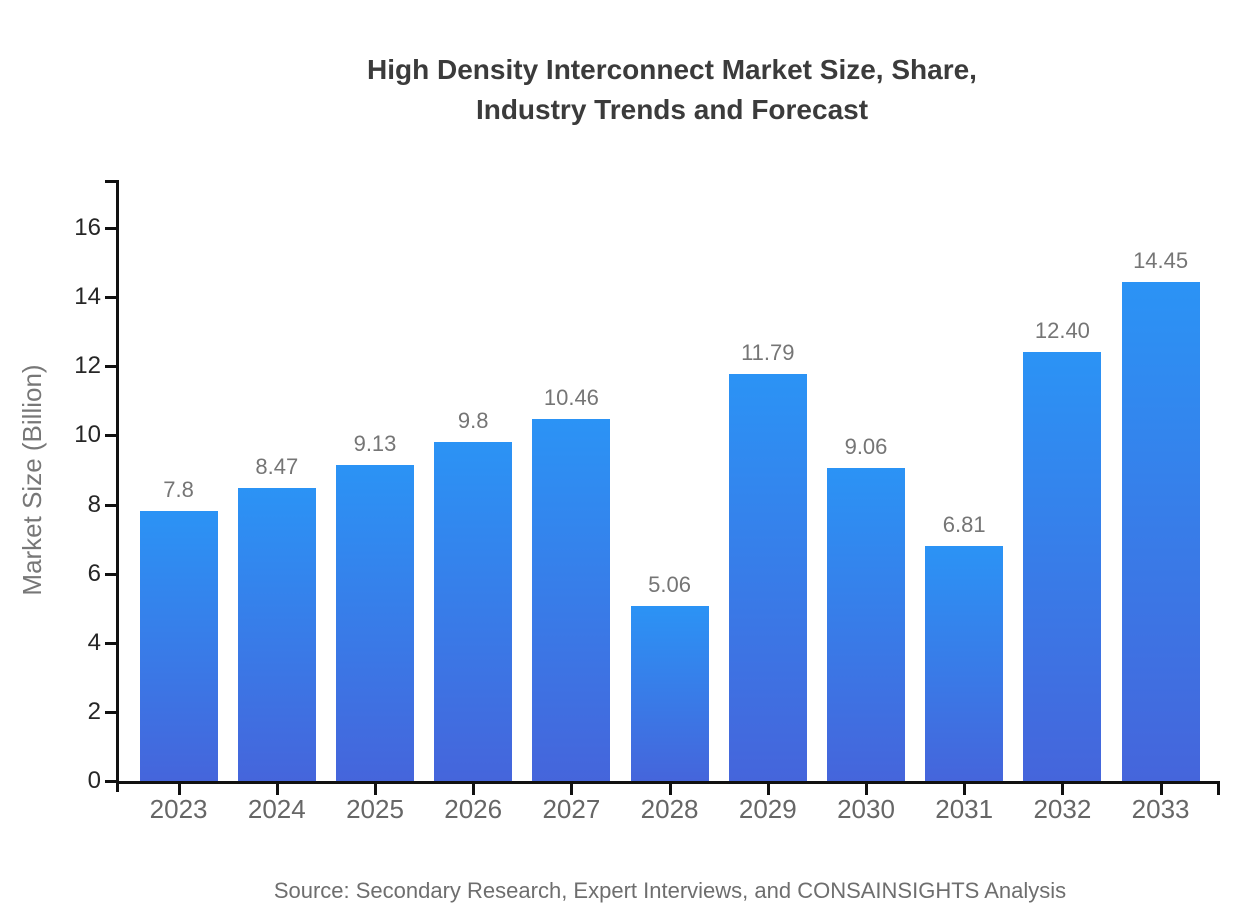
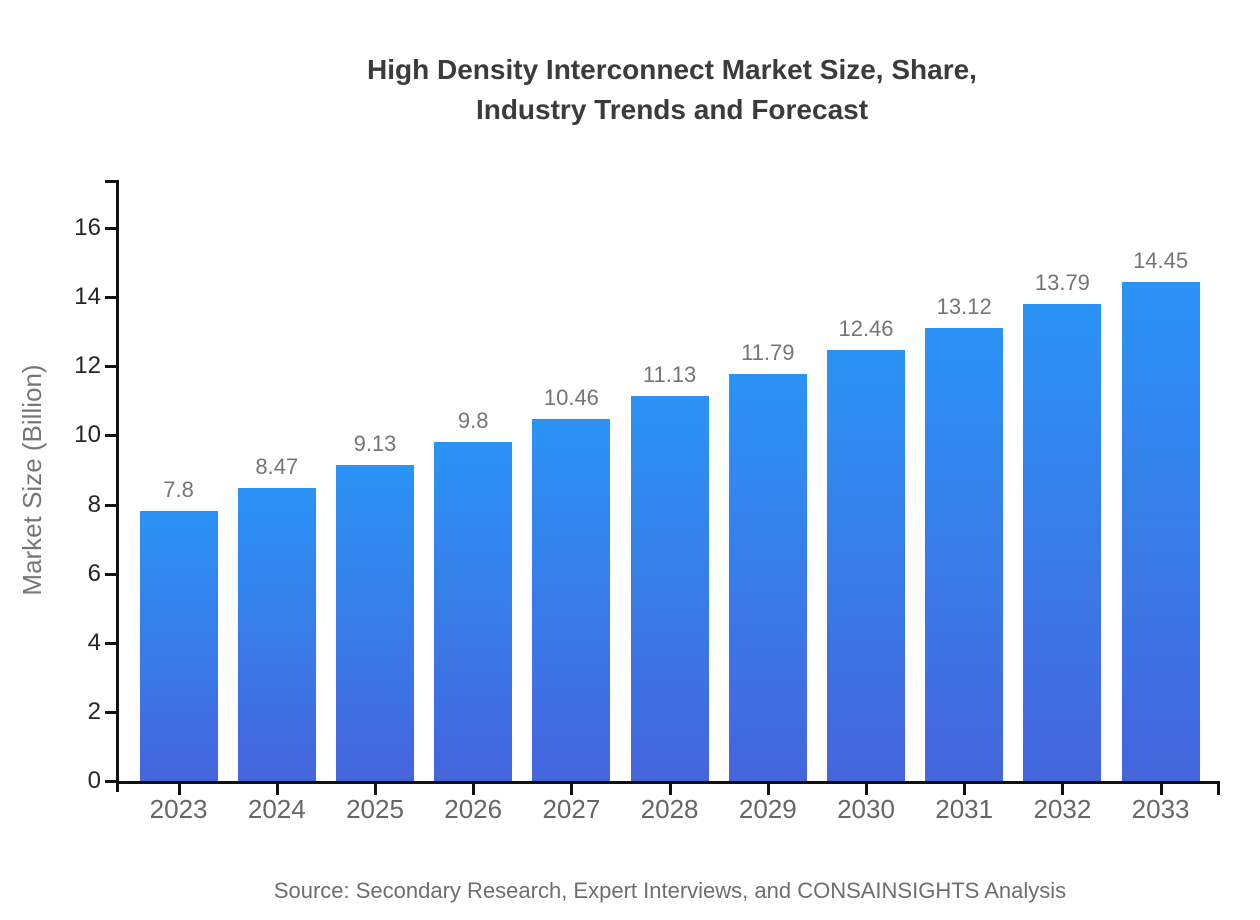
2028: 5.06 -> 11.13
2030: 9.06 -> 12.46
2031: 6.81 -> 13.12
2032: 12.40 -> 13.79
